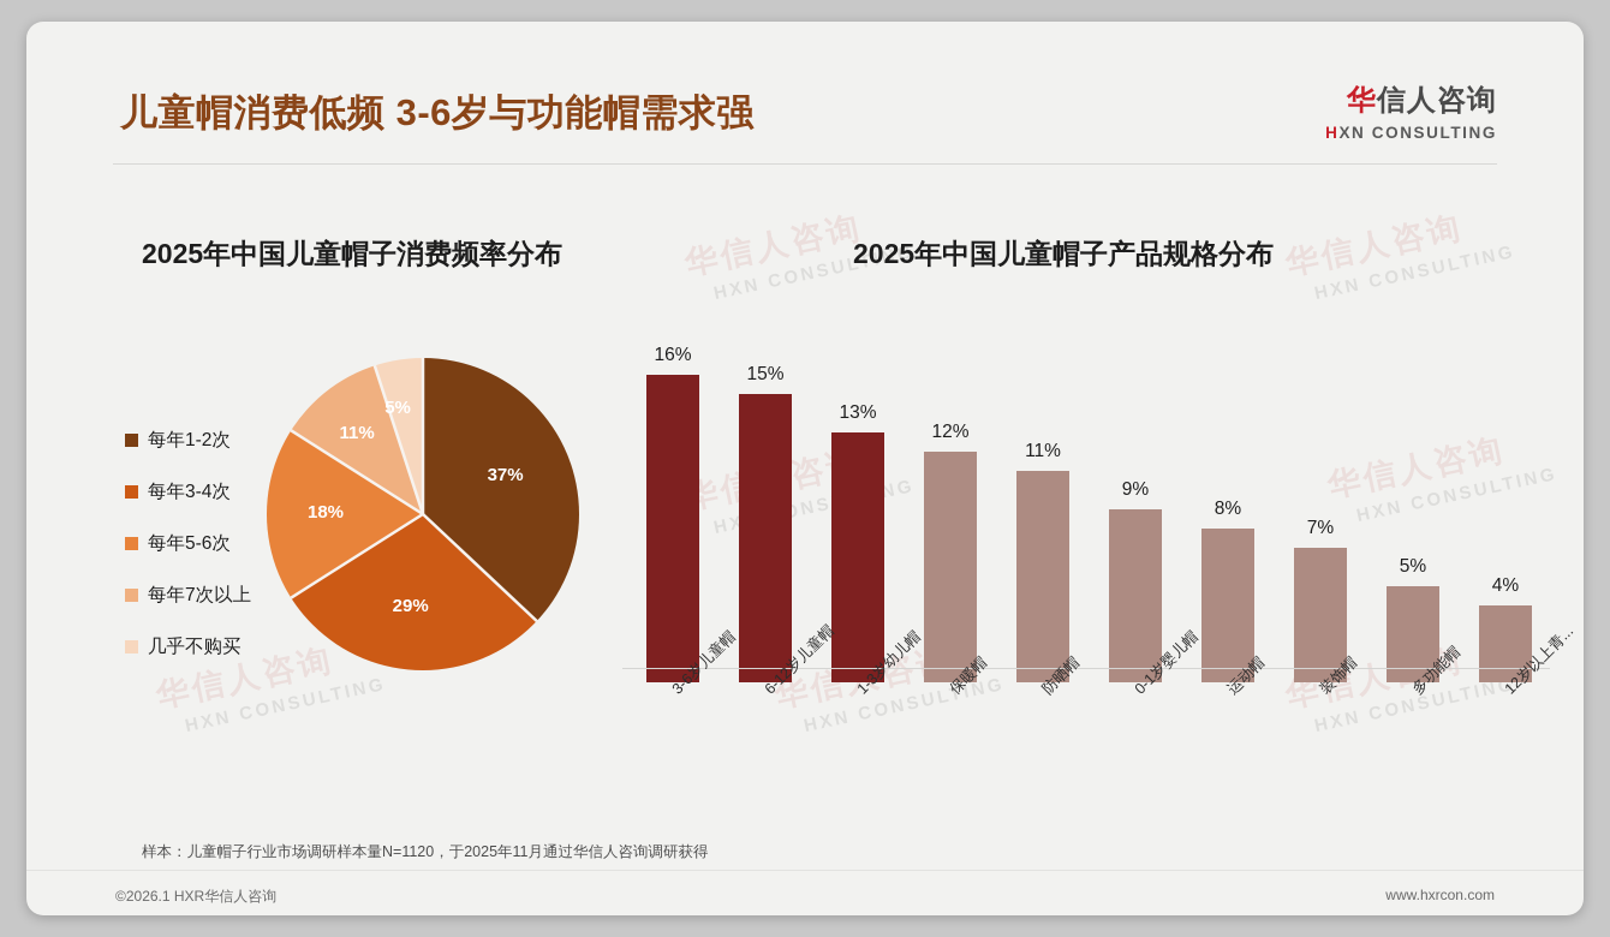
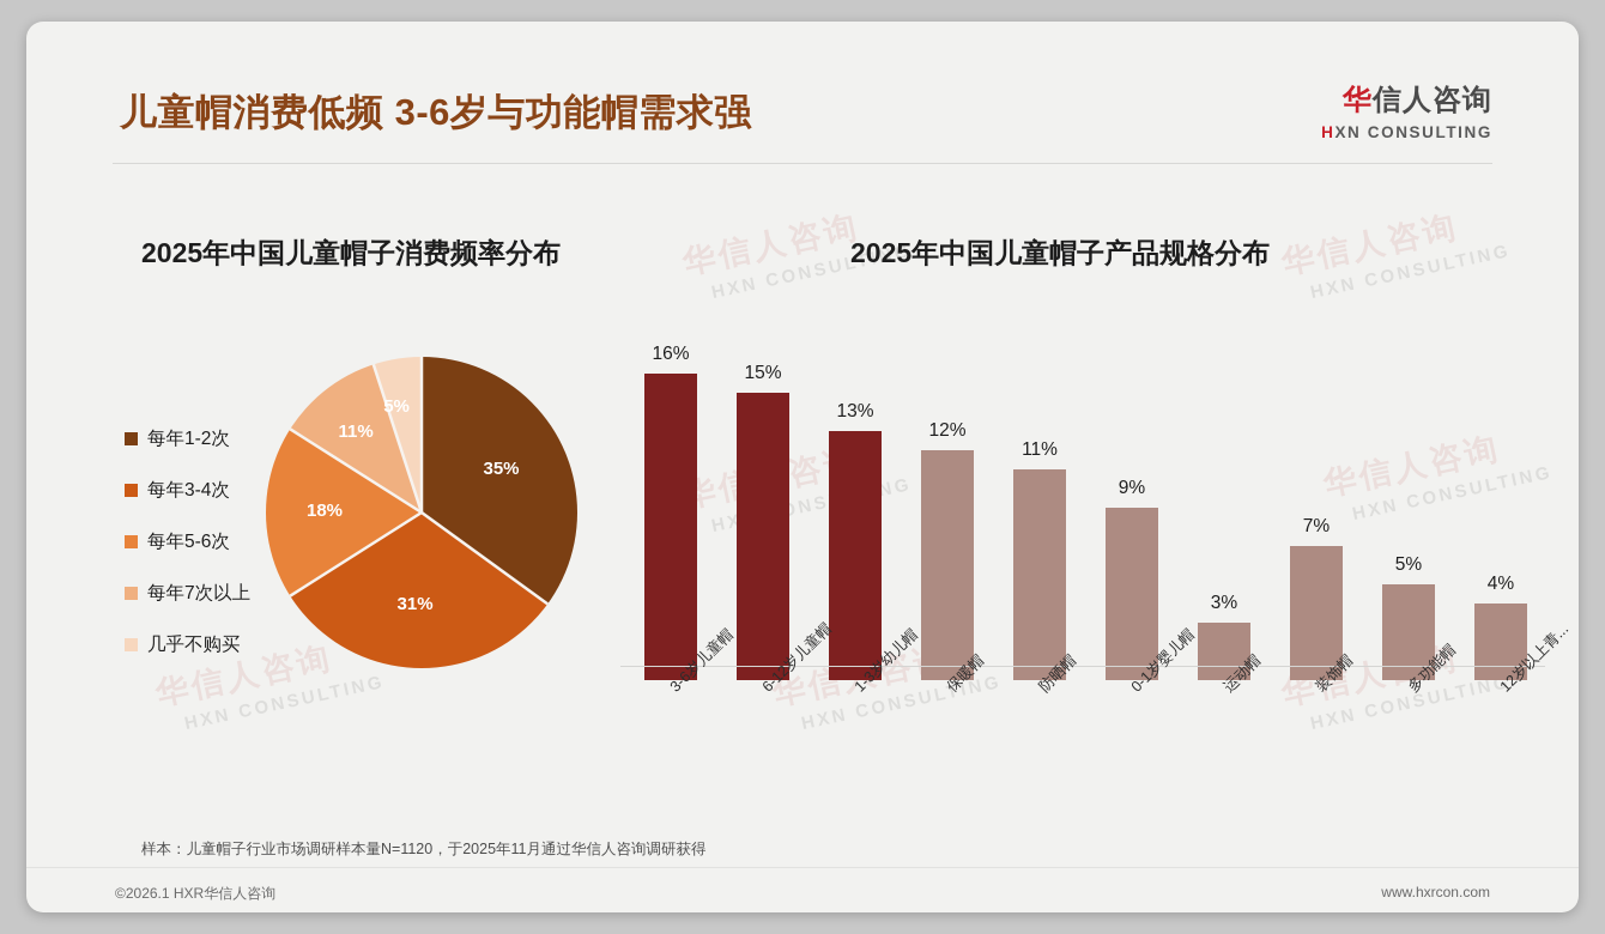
2025年中国儿童帽子消费频率分布/每年1-2次: 37% -> 35%
2025年中国儿童帽子消费频率分布/每年3-4次: 29% -> 31%
2025年中国儿童帽子产品规格分布/运动帽: 8% -> 3%
